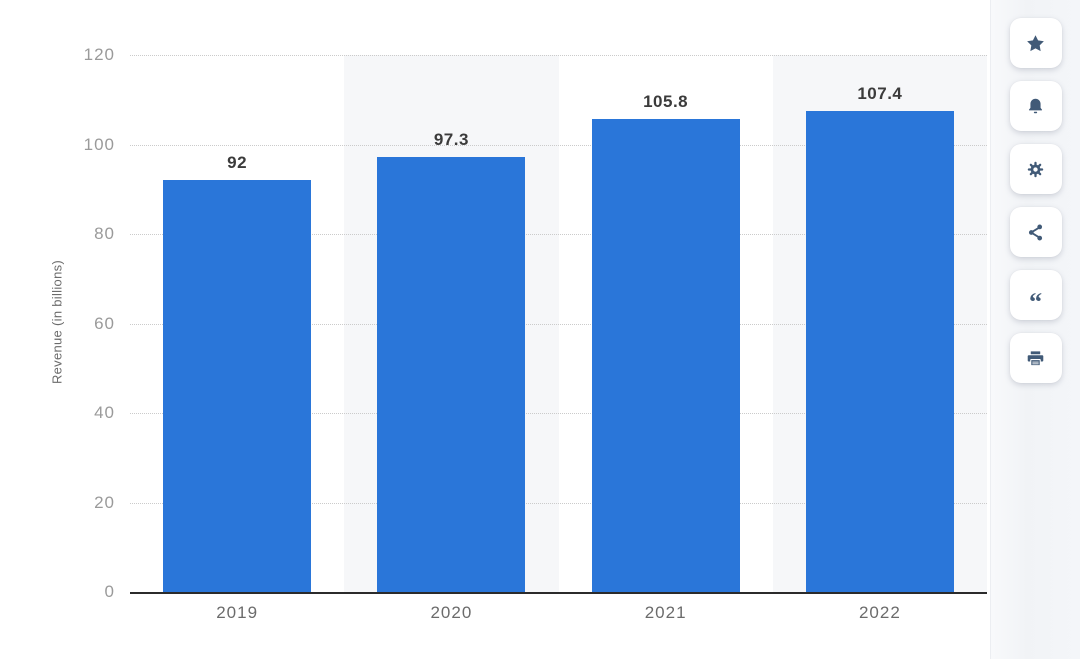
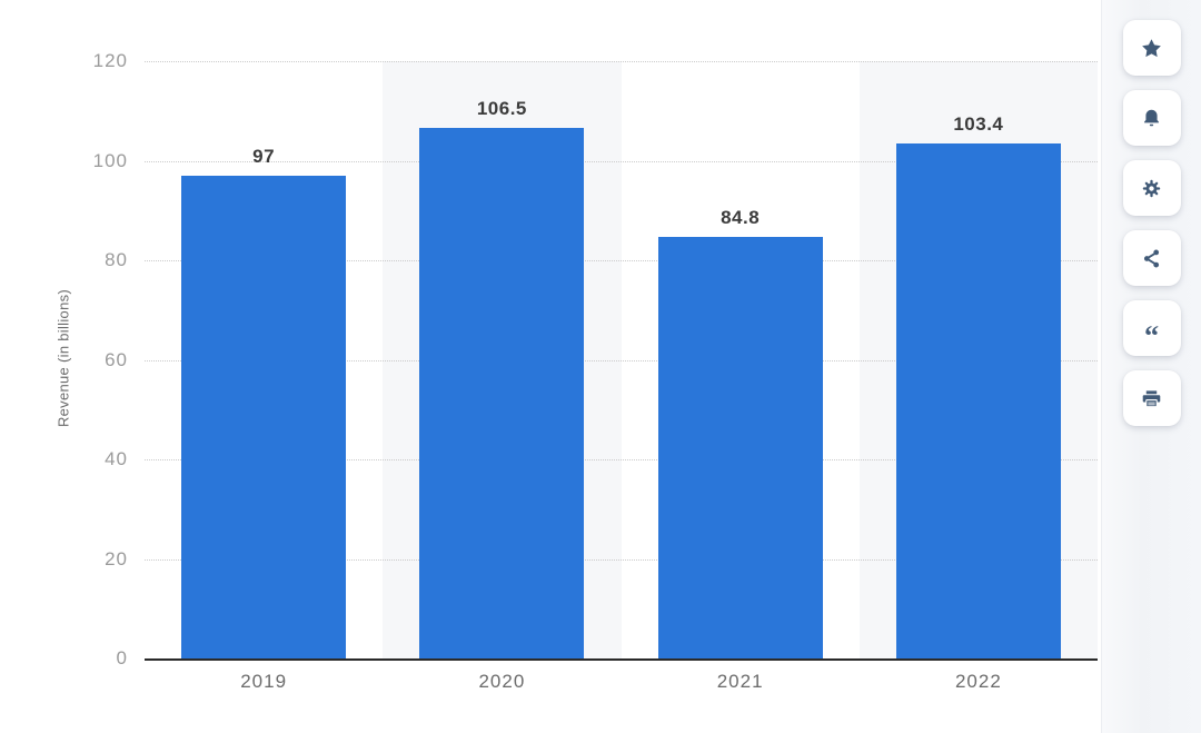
2019: 92 -> 97
2020: 97.3 -> 106.5
2021: 105.8 -> 84.8
2022: 107.4 -> 103.4
